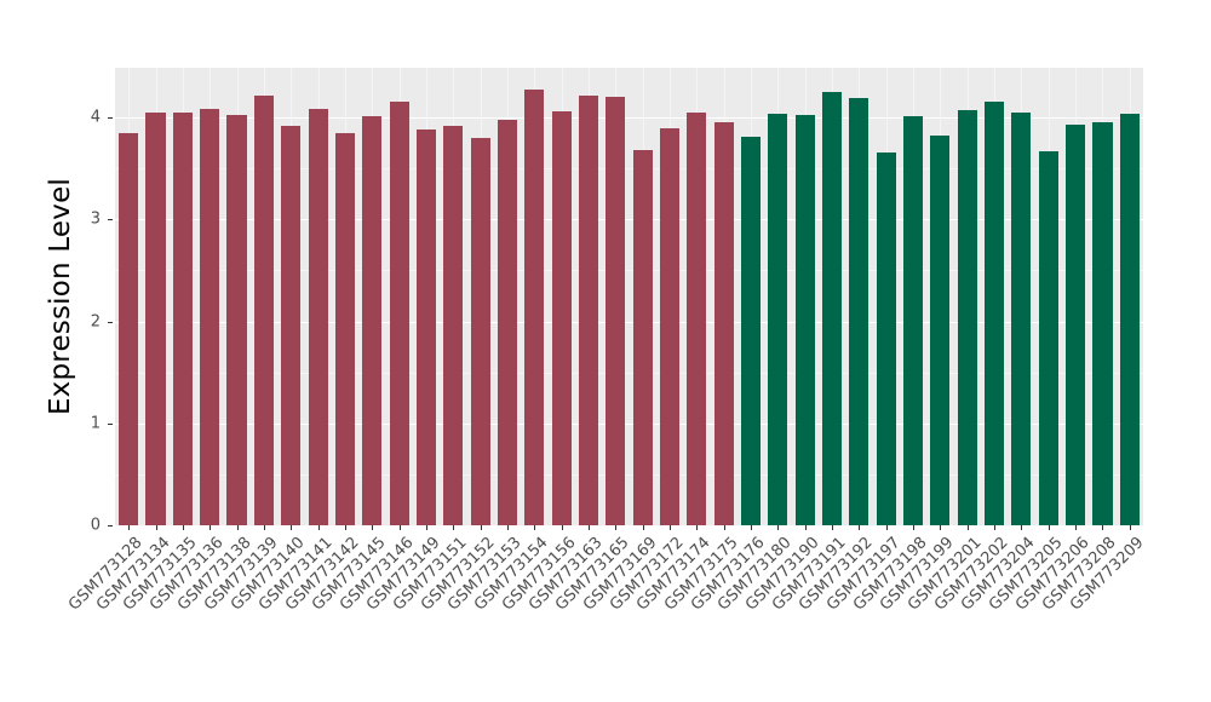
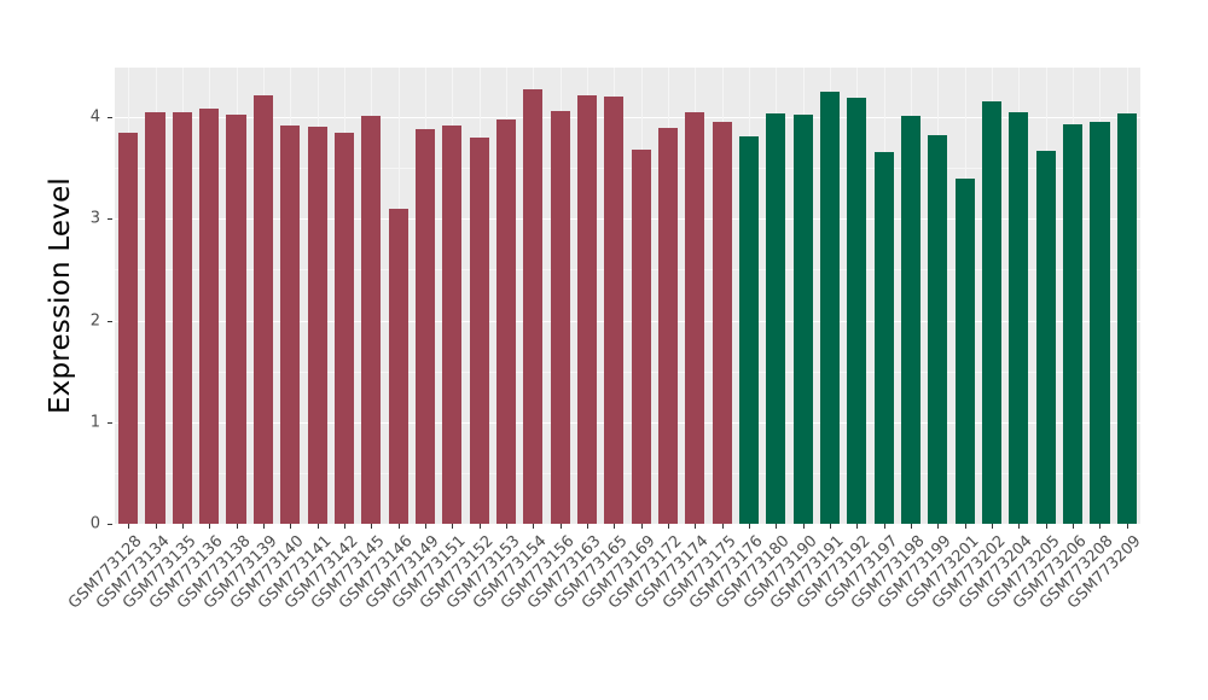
GSM773141: 4.1 -> 3.9
GSM773146: 4.2 -> 3.1
GSM773201: 4.1 -> 3.4
